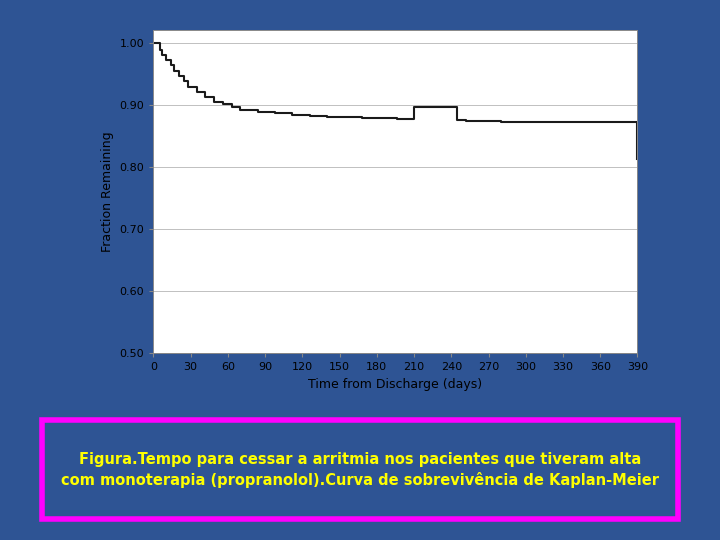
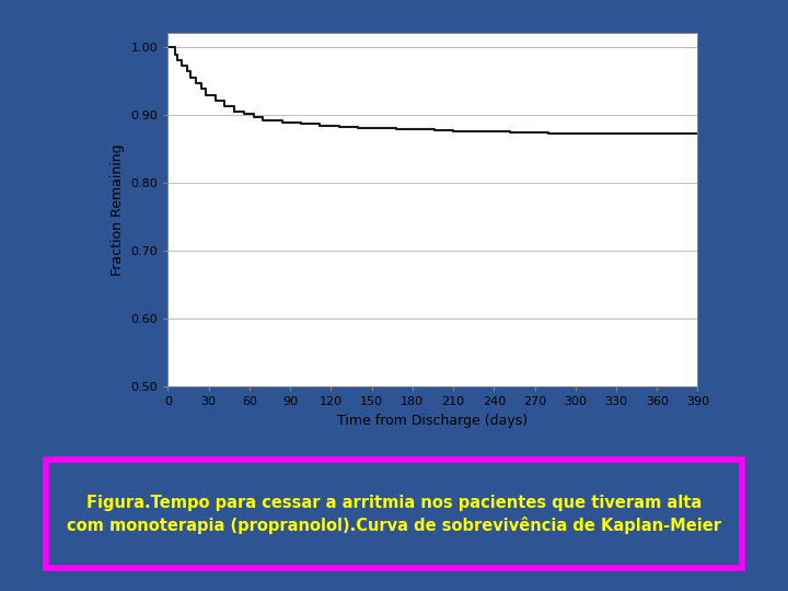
210: 0.896 -> 0.876
390: 0.812 -> 0.872
